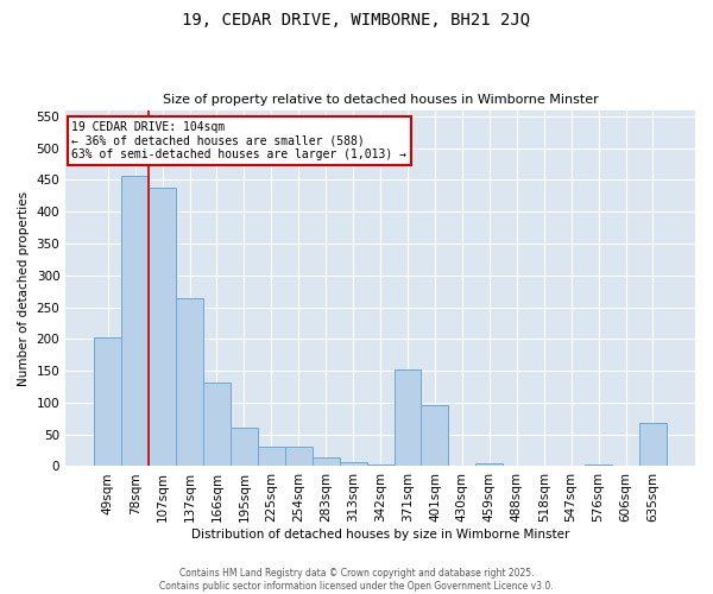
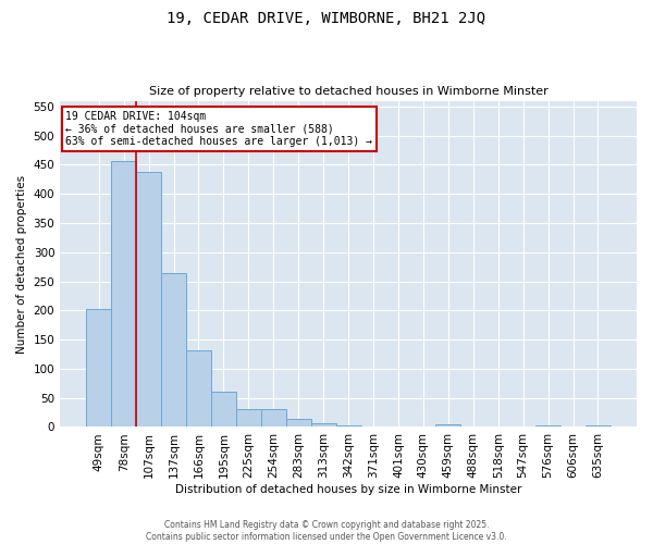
371sqm: 152 -> 1
401sqm: 96 -> 1
635sqm: 68 -> 3
